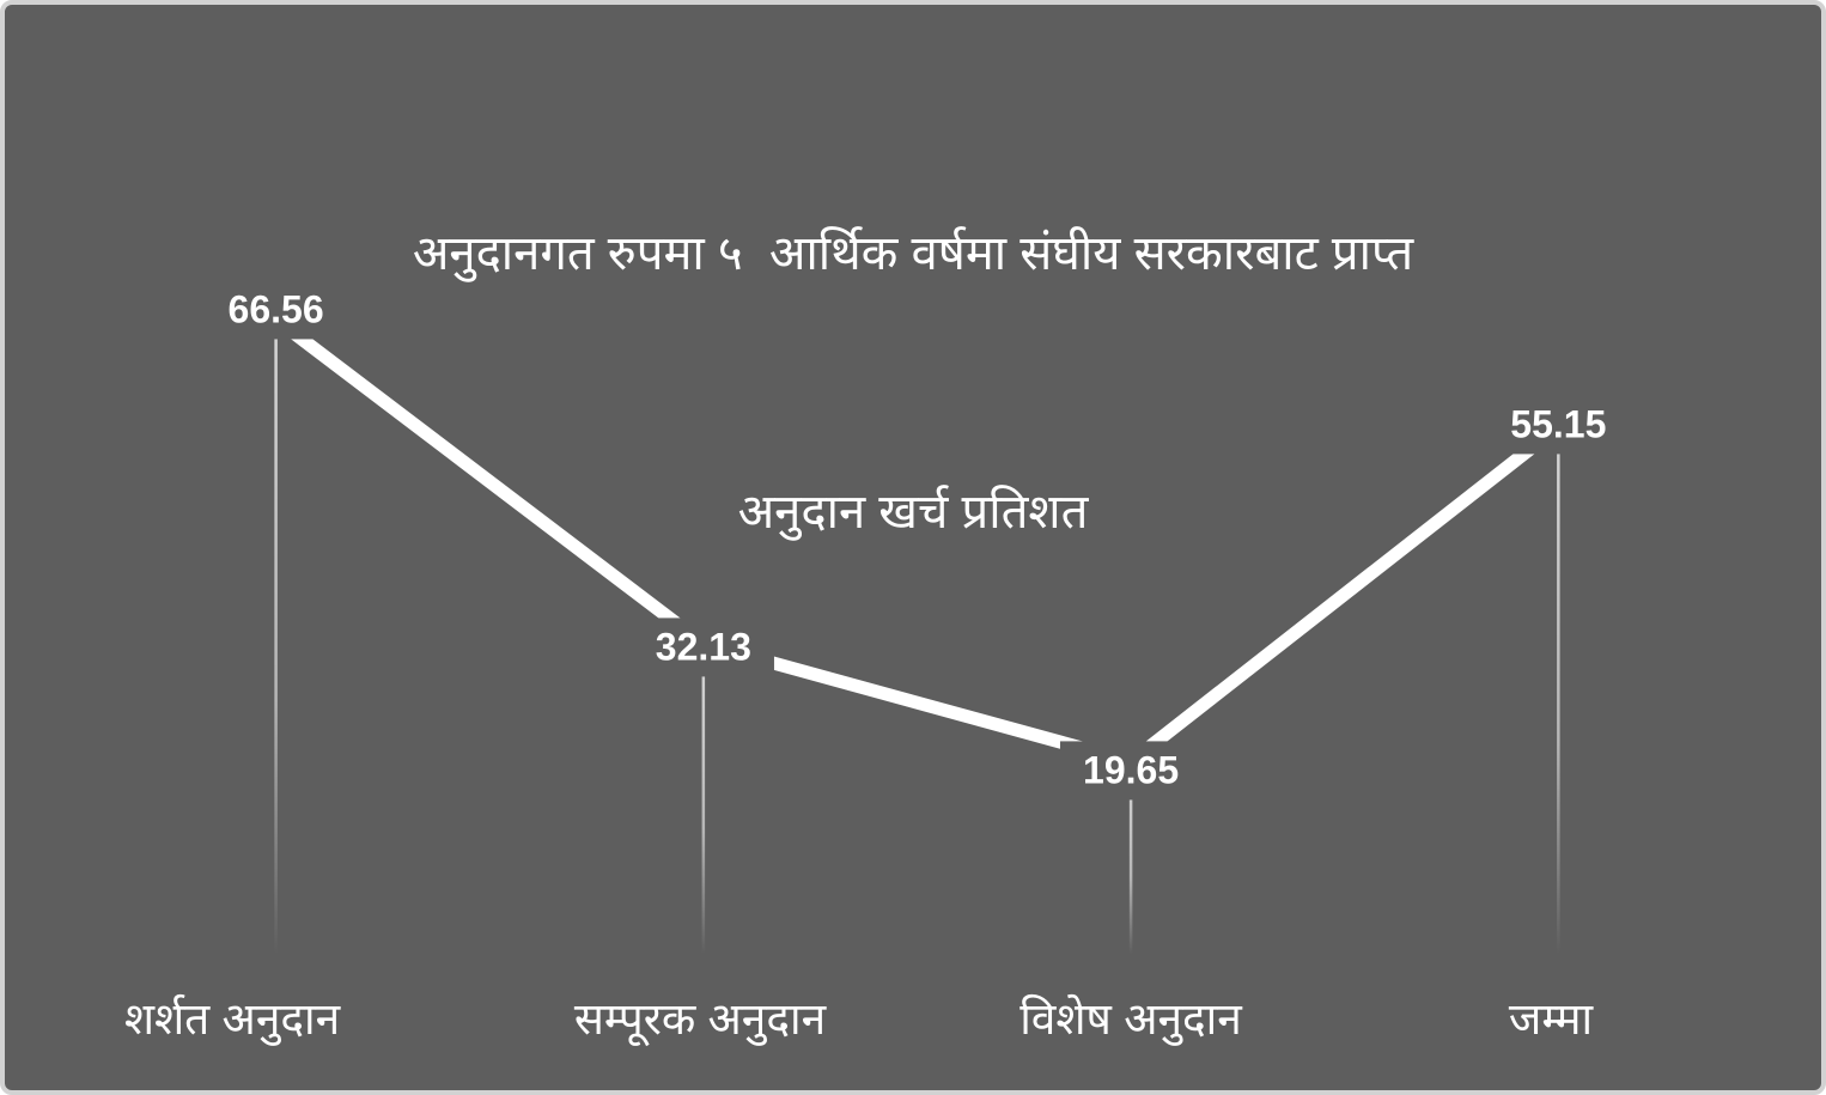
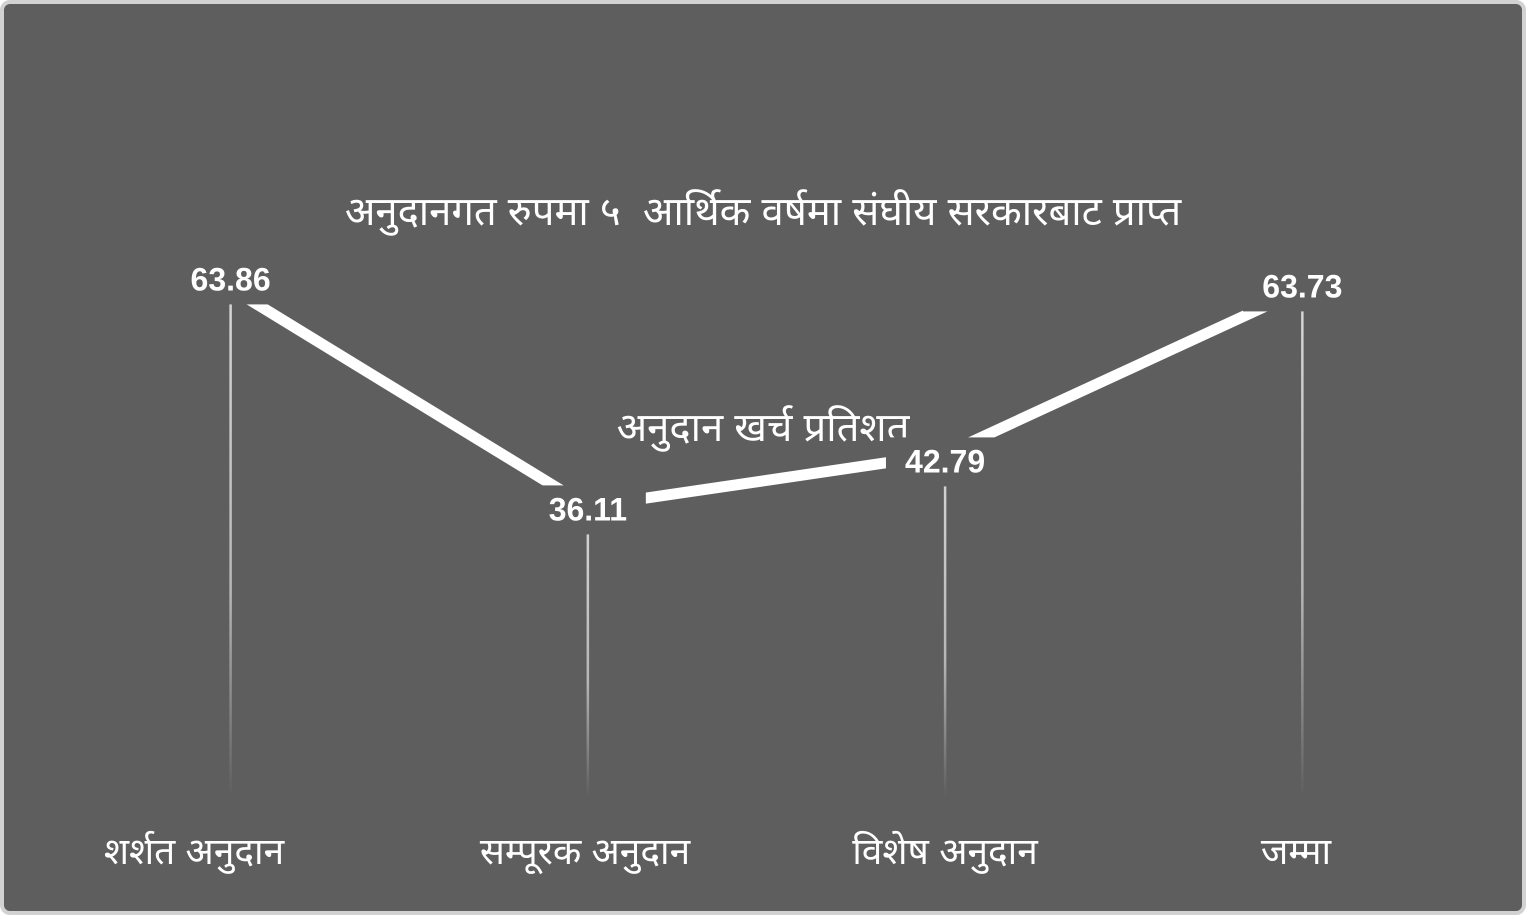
शर्शत अनुदान: 66.56 -> 63.86
सम्पूरक अनुदान: 32.13 -> 36.11
विशेष अनुदान: 19.65 -> 42.79
जम्मा: 55.15 -> 63.73
